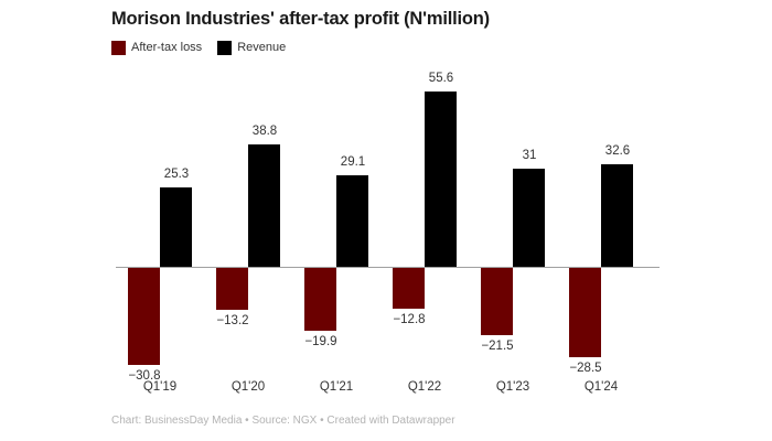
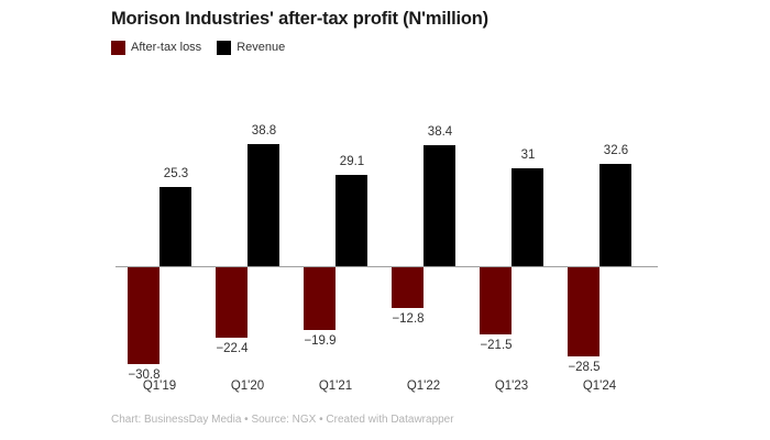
After-tax loss/Q1'20: −13.2 -> −22.4
Revenue/Q1'22: 55.6 -> 38.4
